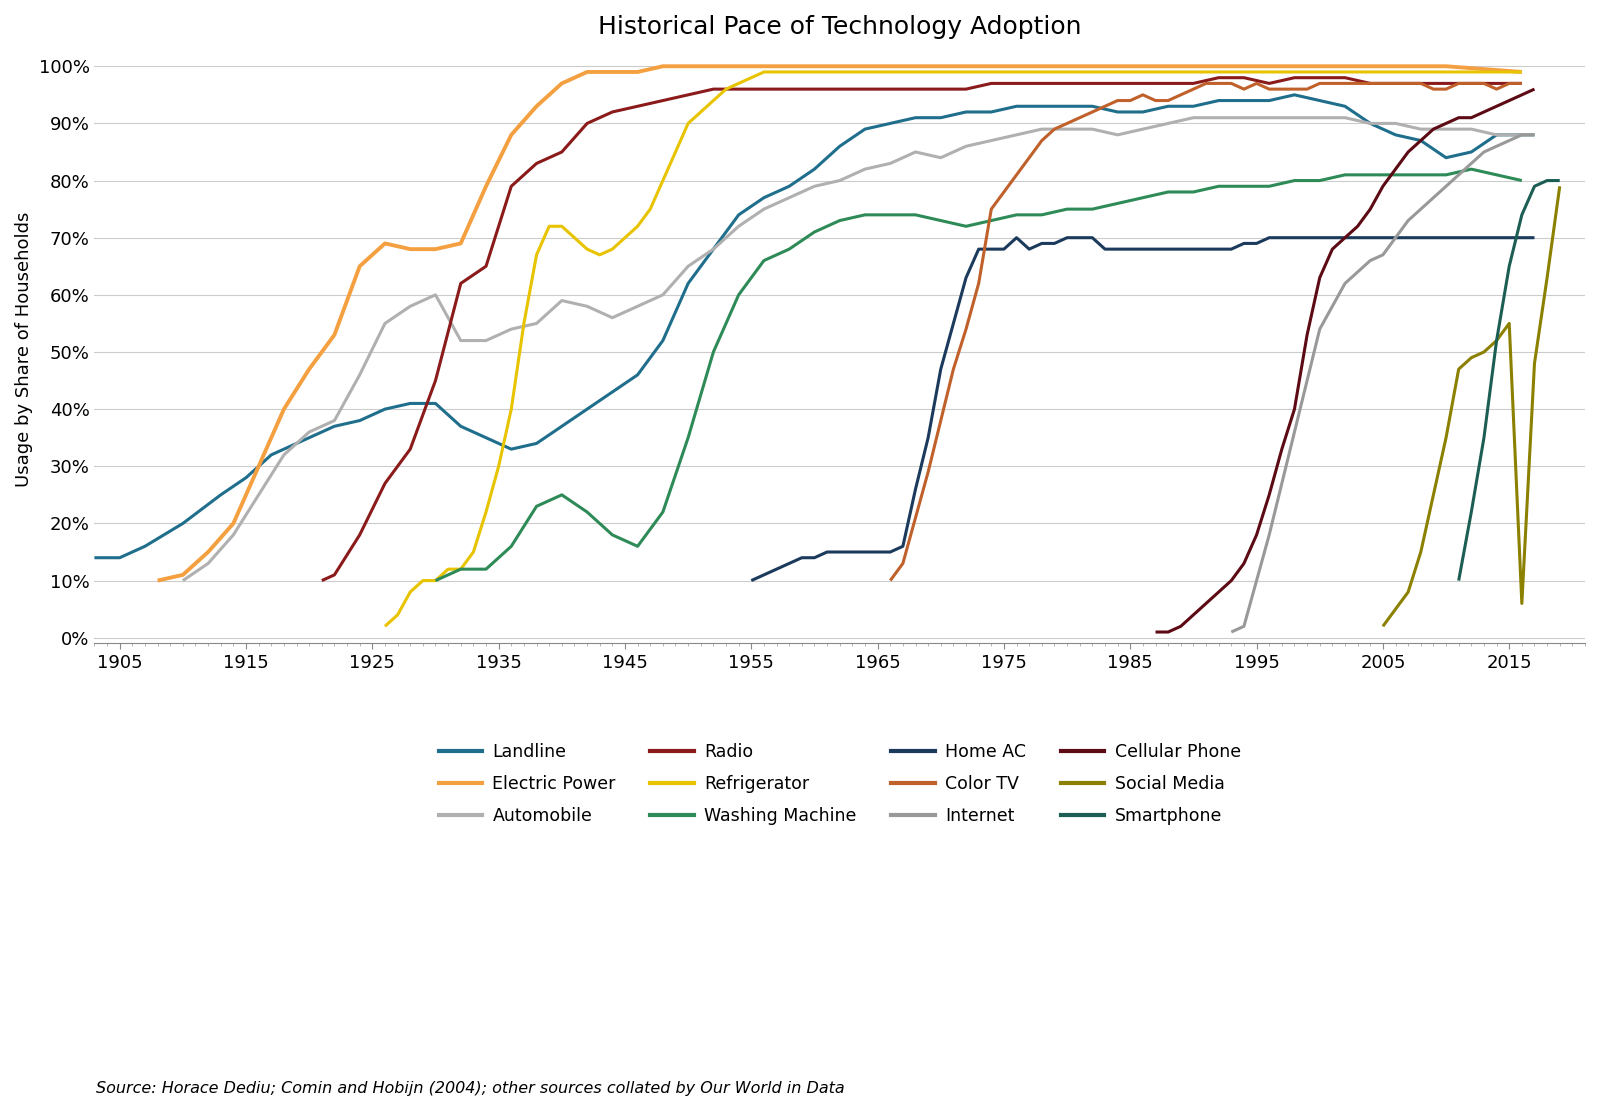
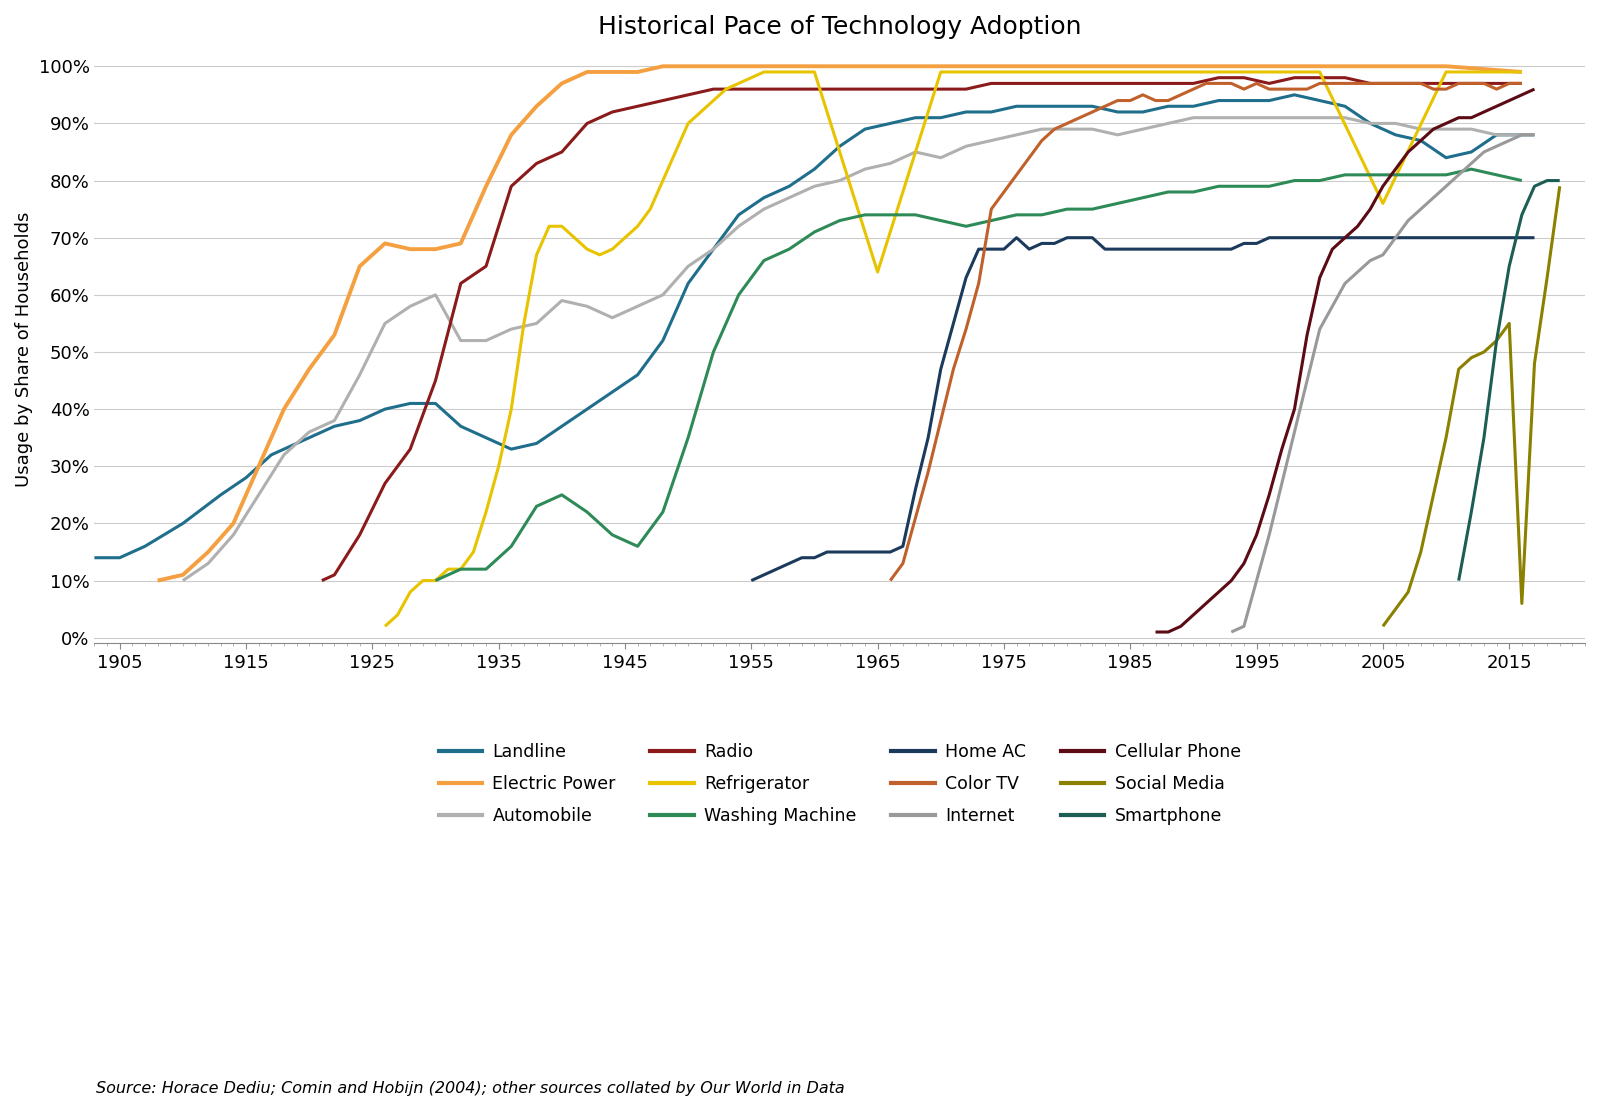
Refrigerator/1965: 99% -> 64%
Refrigerator/2005: 99% -> 76%
